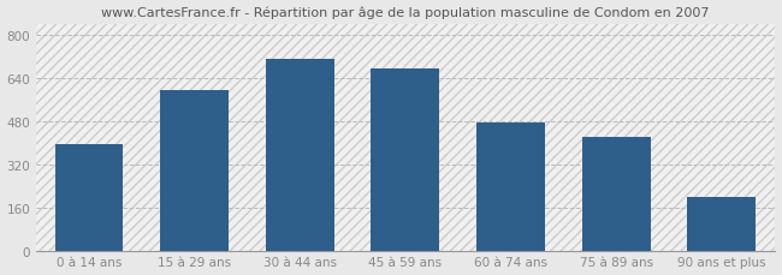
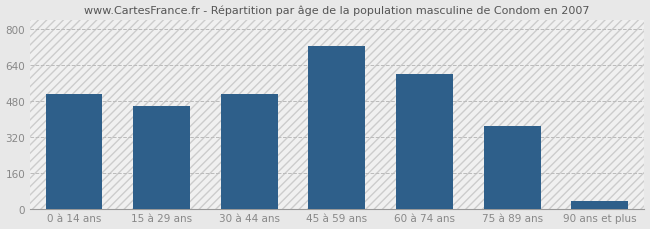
0 à 14 ans: 395 -> 510
15 à 29 ans: 595 -> 455
30 à 44 ans: 710 -> 510
45 à 59 ans: 675 -> 725
60 à 74 ans: 475 -> 600
75 à 89 ans: 420 -> 370
90 ans et plus: 200 -> 35
